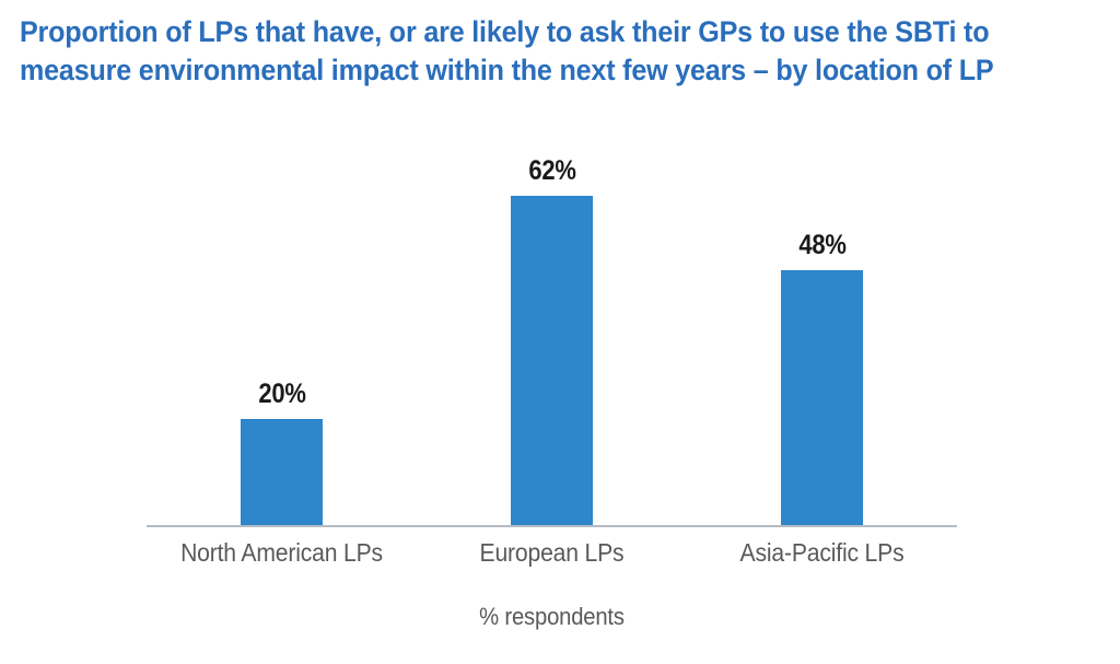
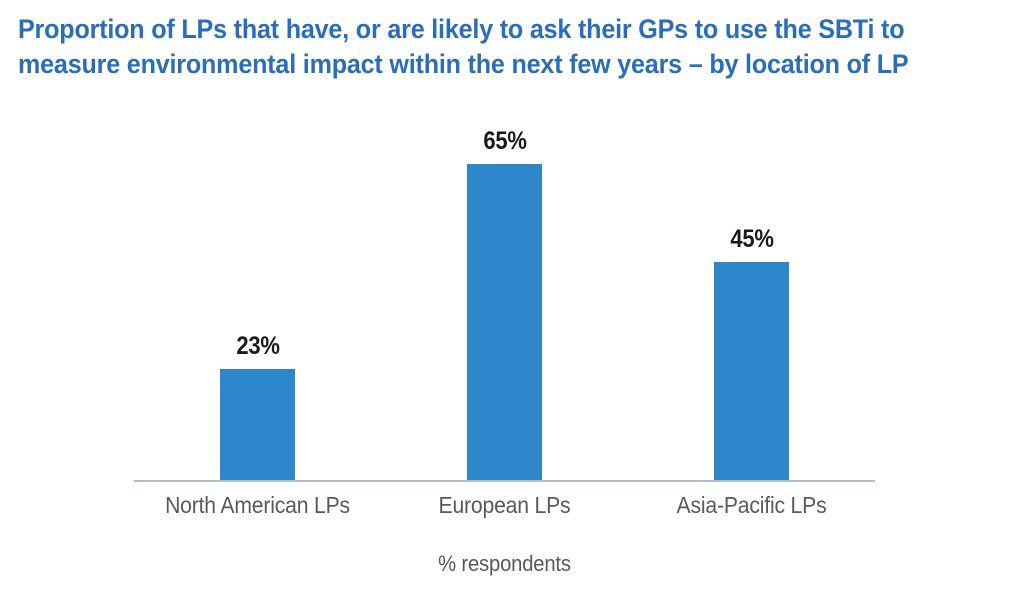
North American LPs: 20% -> 23%
European LPs: 62% -> 65%
Asia-Pacific LPs: 48% -> 45%
